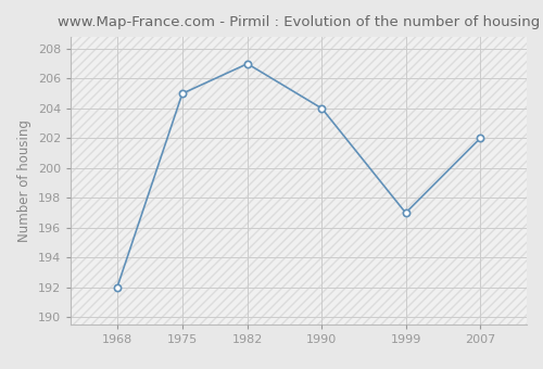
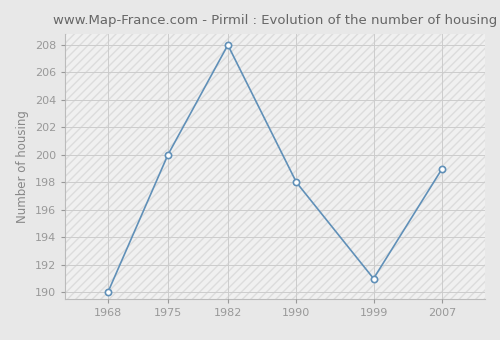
1968: 192 -> 190
1975: 205 -> 200
1982: 207 -> 208
1990: 204 -> 198
1999: 197 -> 191
2007: 202 -> 199
